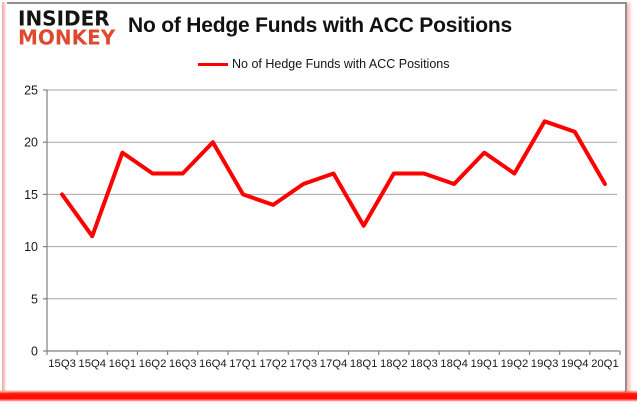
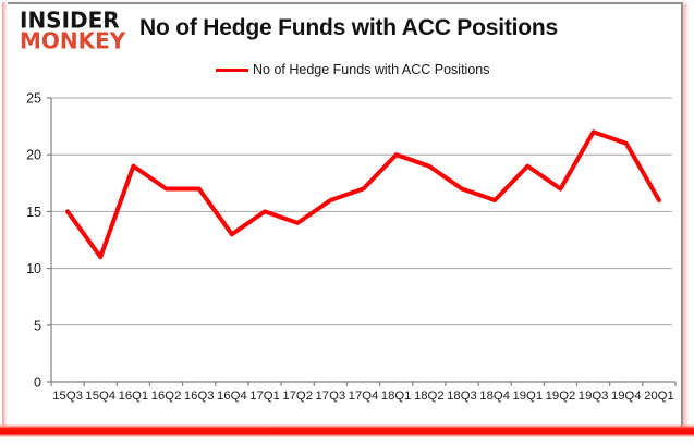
16Q4: 20 -> 13
18Q1: 12 -> 20
18Q2: 17 -> 19
